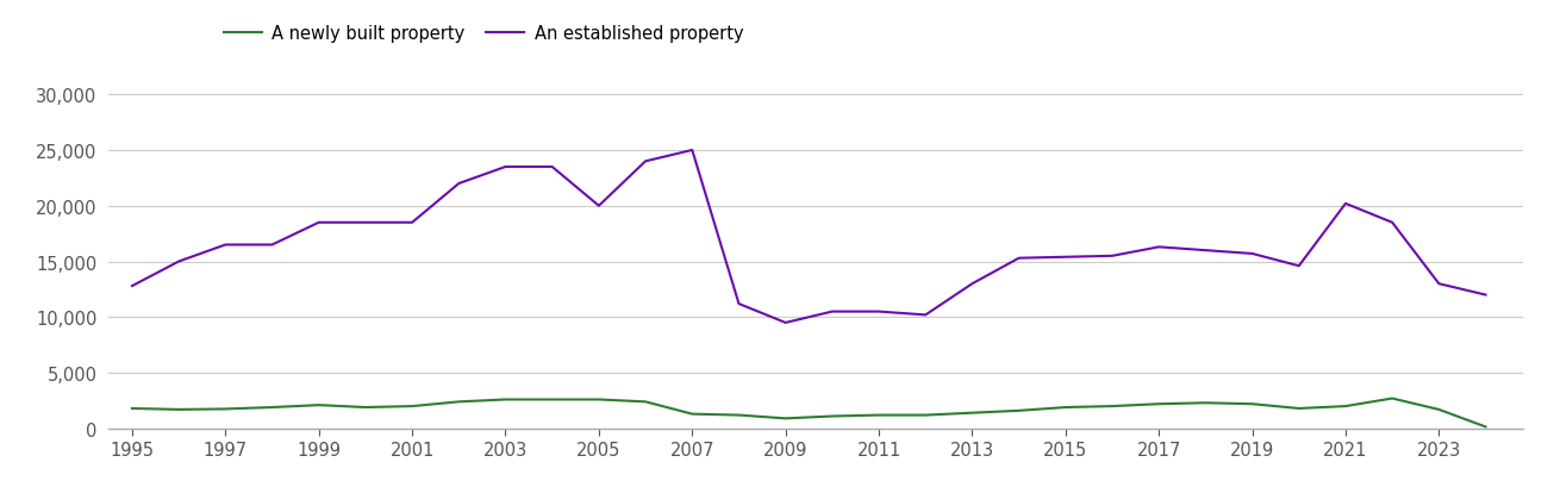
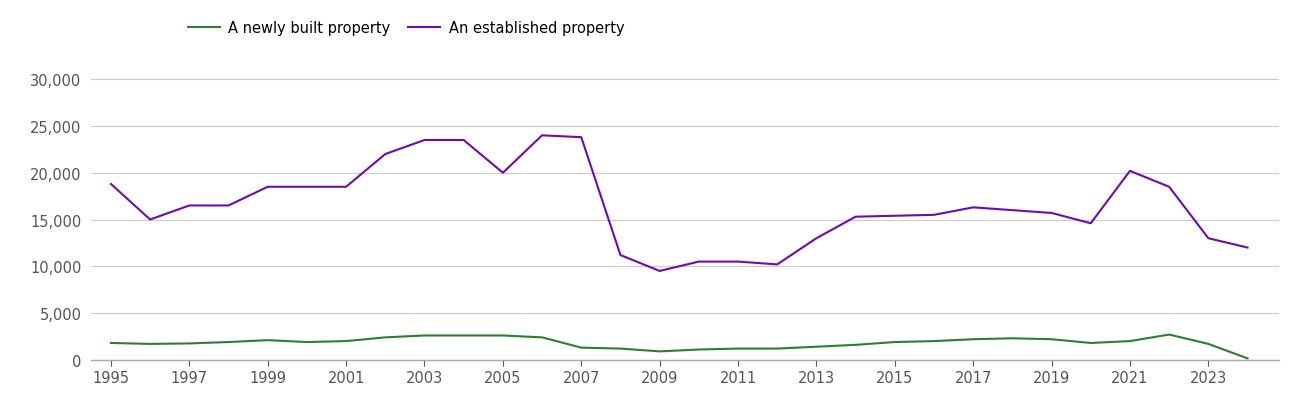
An established property/1995: 12,800 -> 18,800
An established property/2007: 25,000 -> 23,800
